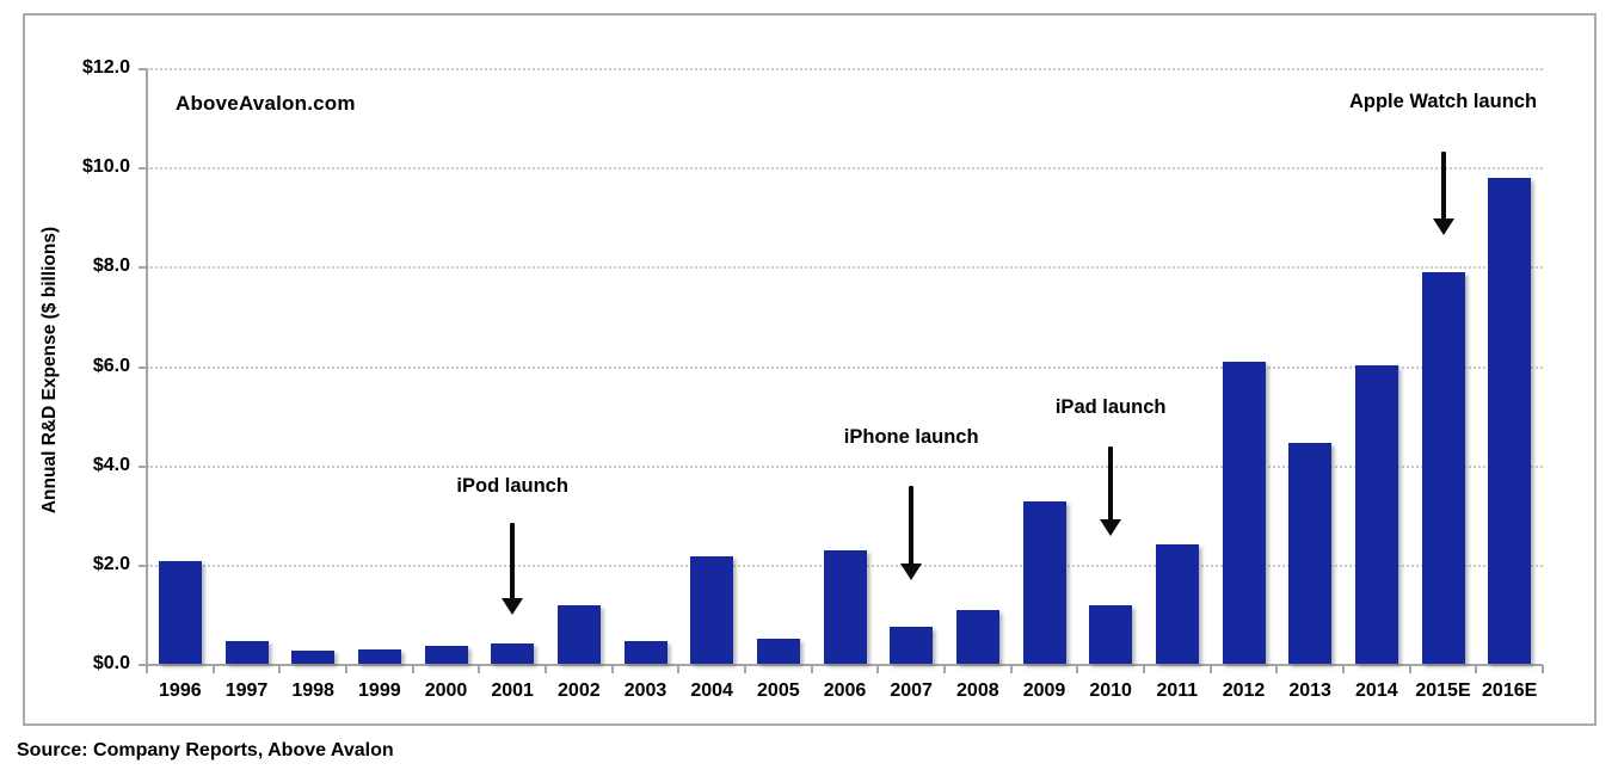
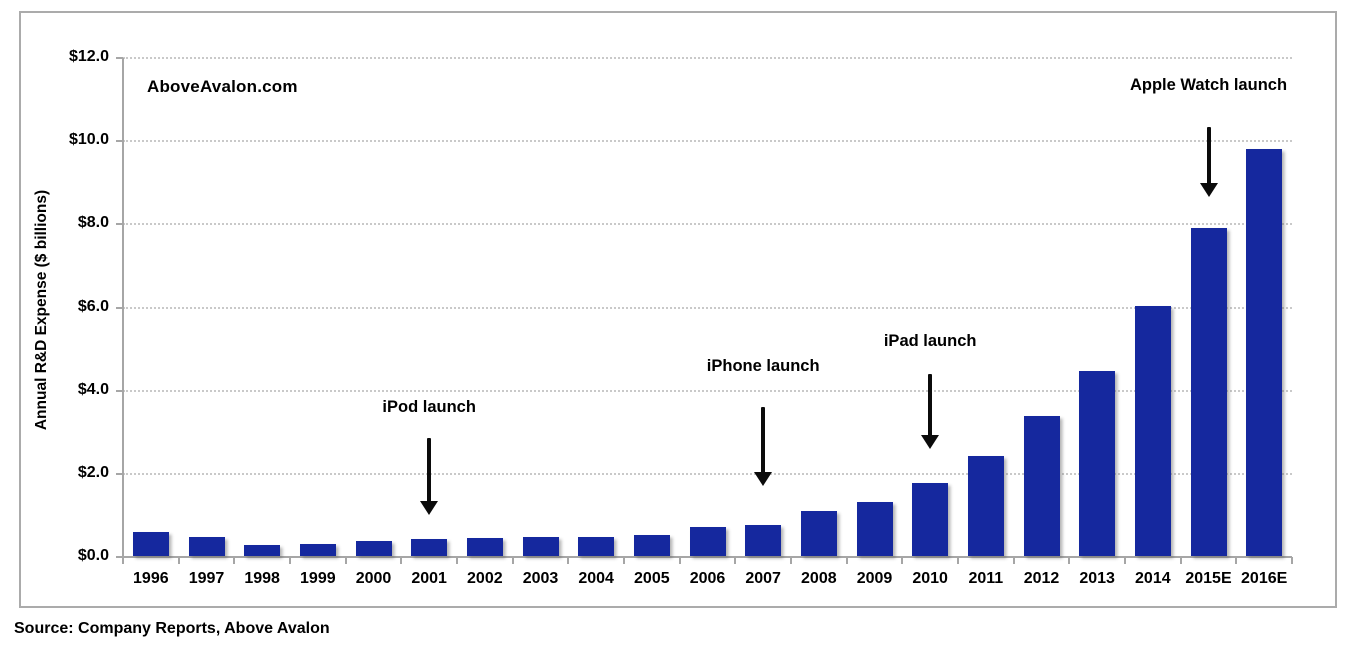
1996: $2.1 -> $0.6
2002: $1.2 -> $0.5
2004: $2.2 -> $0.5
2006: $2.3 -> $0.7
2009: $3.3 -> $1.3
2010: $1.2 -> $1.8
2012: $6.1 -> $3.4
